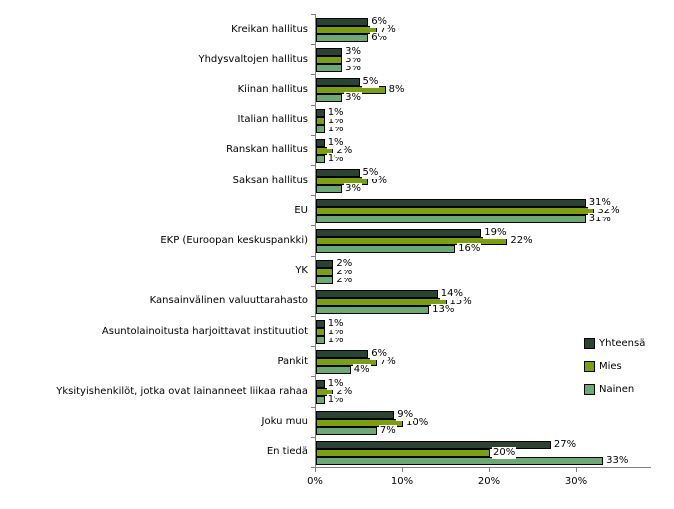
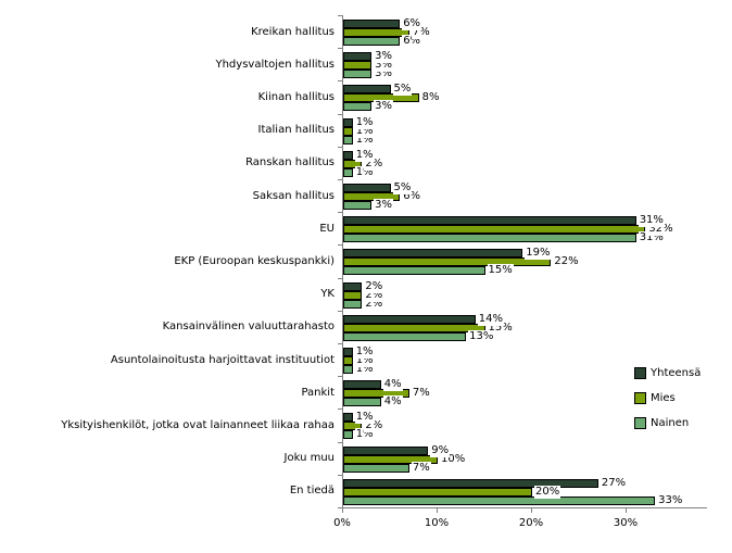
Nainen/EKP (Euroopan keskuspankki): 16% -> 15%
Yhteensä/Pankit: 6% -> 4%
